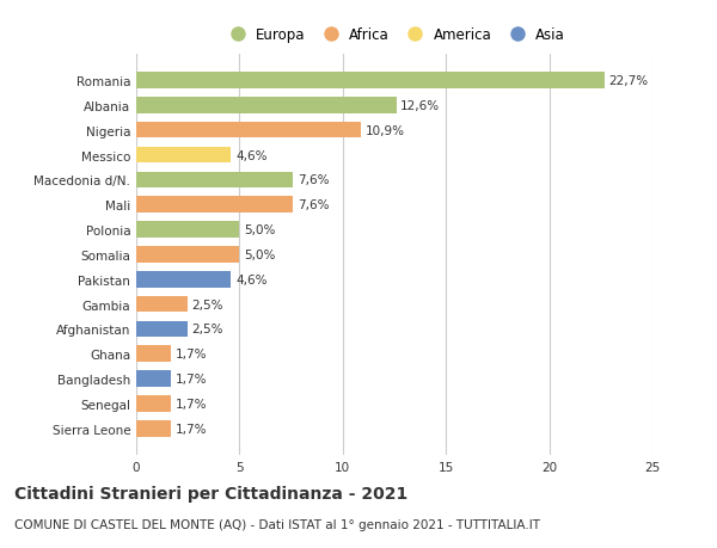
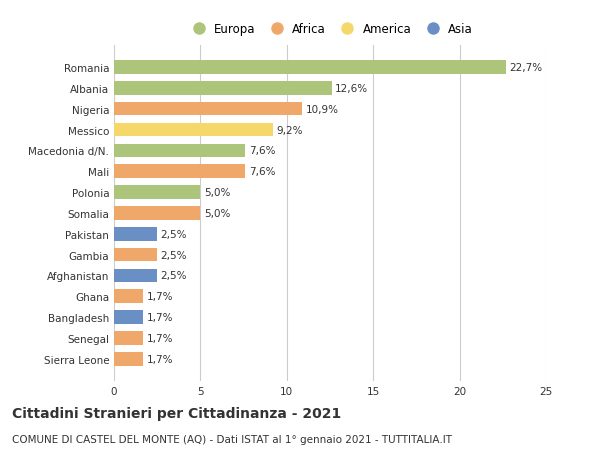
Messico: 4,6% -> 9,2%
Pakistan: 4,6% -> 2,5%
